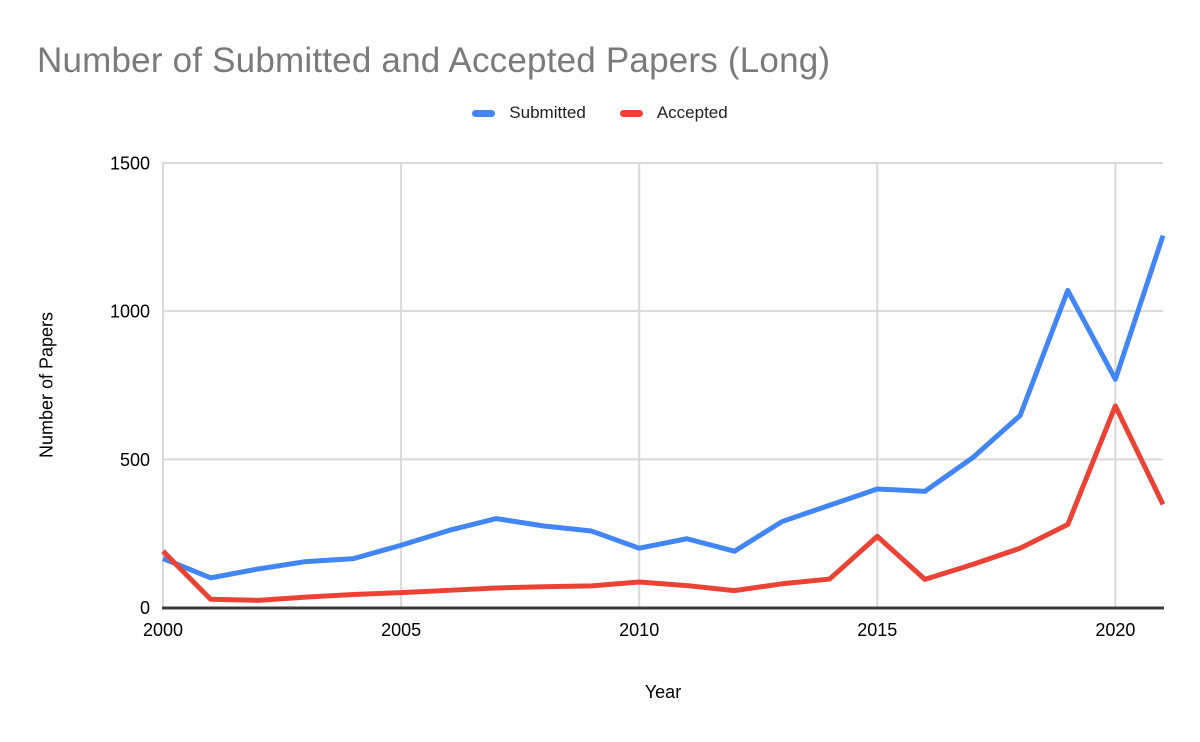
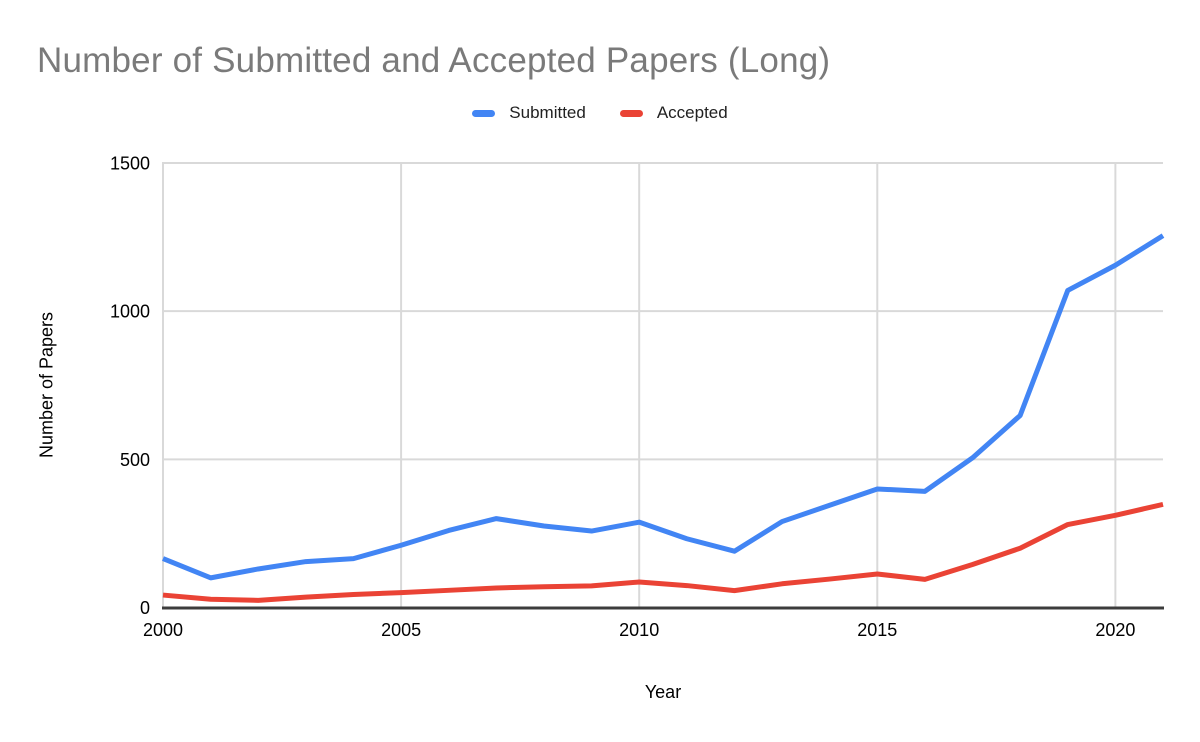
Accepted/2000: 190 -> 40
Submitted/2010: 200 -> 290
Accepted/2015: 240 -> 110
Submitted/2020: 770 -> 1160
Accepted/2020: 680 -> 310
